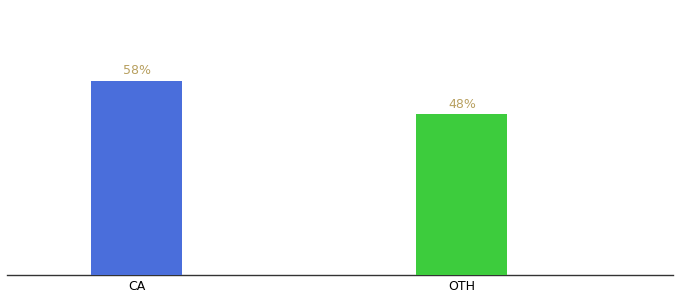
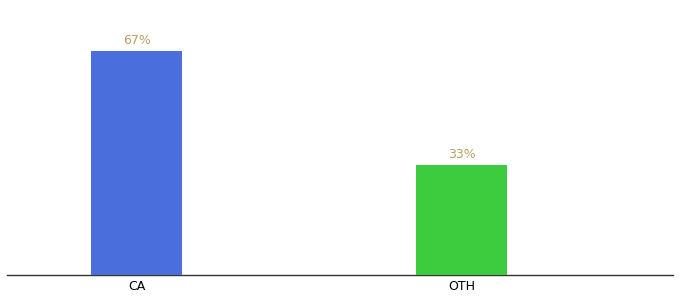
CA: 58% -> 67%
OTH: 48% -> 33%
